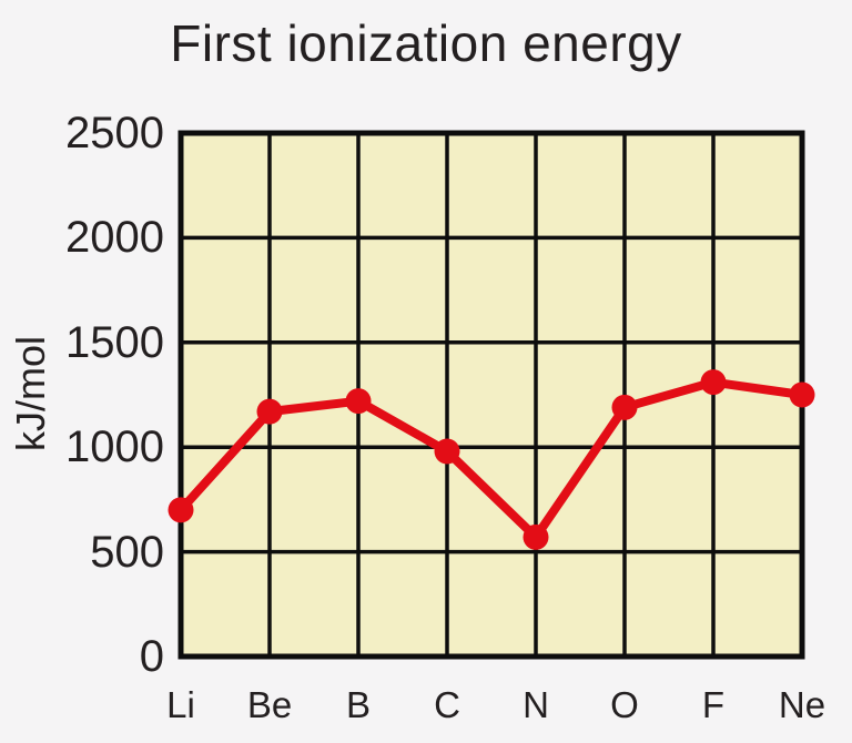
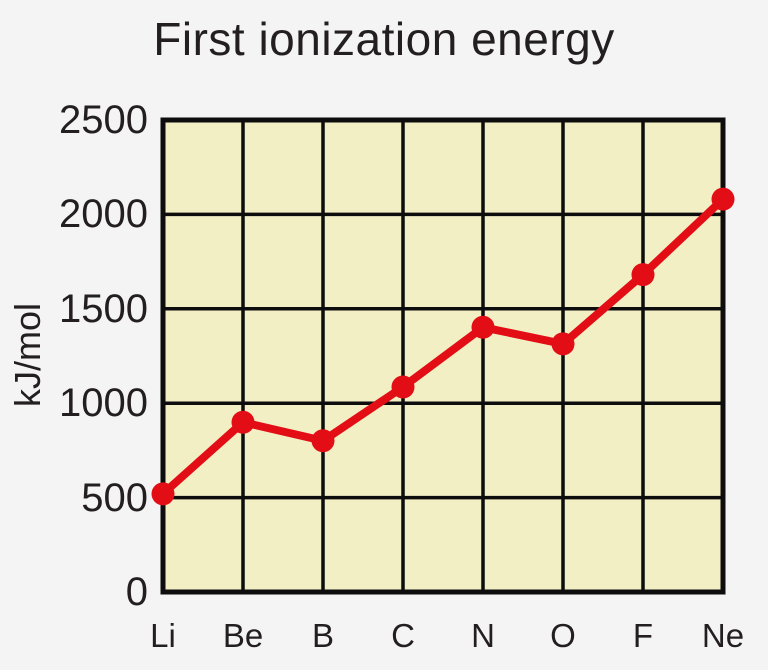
Li: 700 -> 520
Be: 1170 -> 900
B: 1220 -> 800
C: 980 -> 1090
N: 570 -> 1400
O: 1190 -> 1310
F: 1310 -> 1680
Ne: 1250 -> 2080
